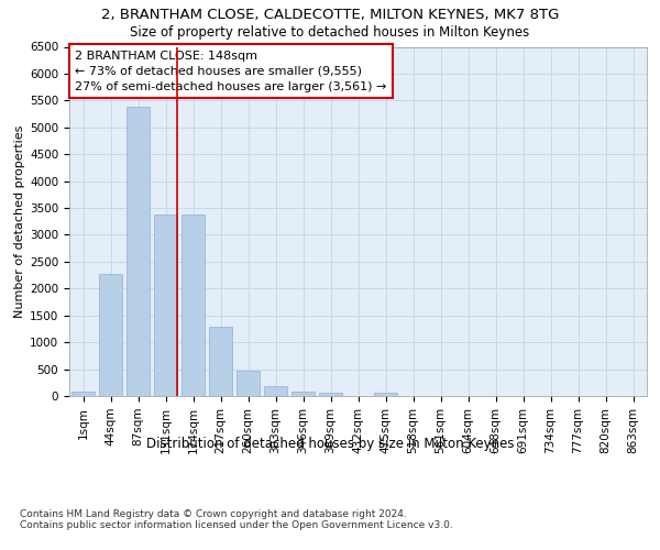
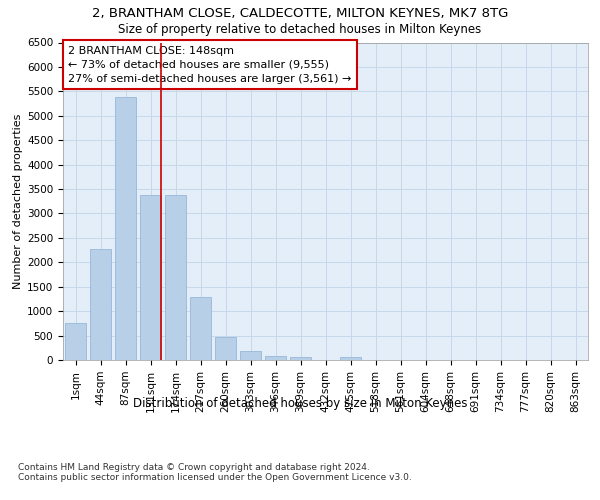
1sqm: 80 -> 750
